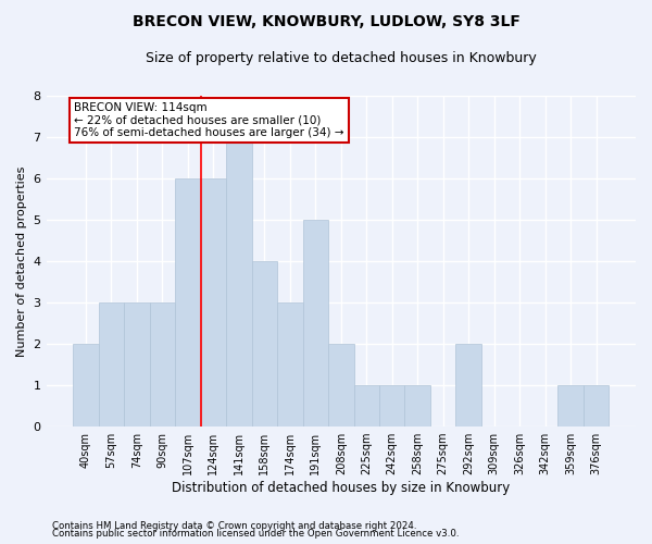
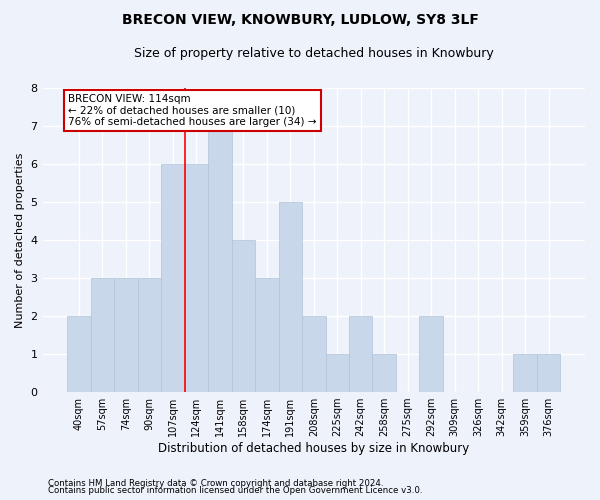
242sqm: 1 -> 2
